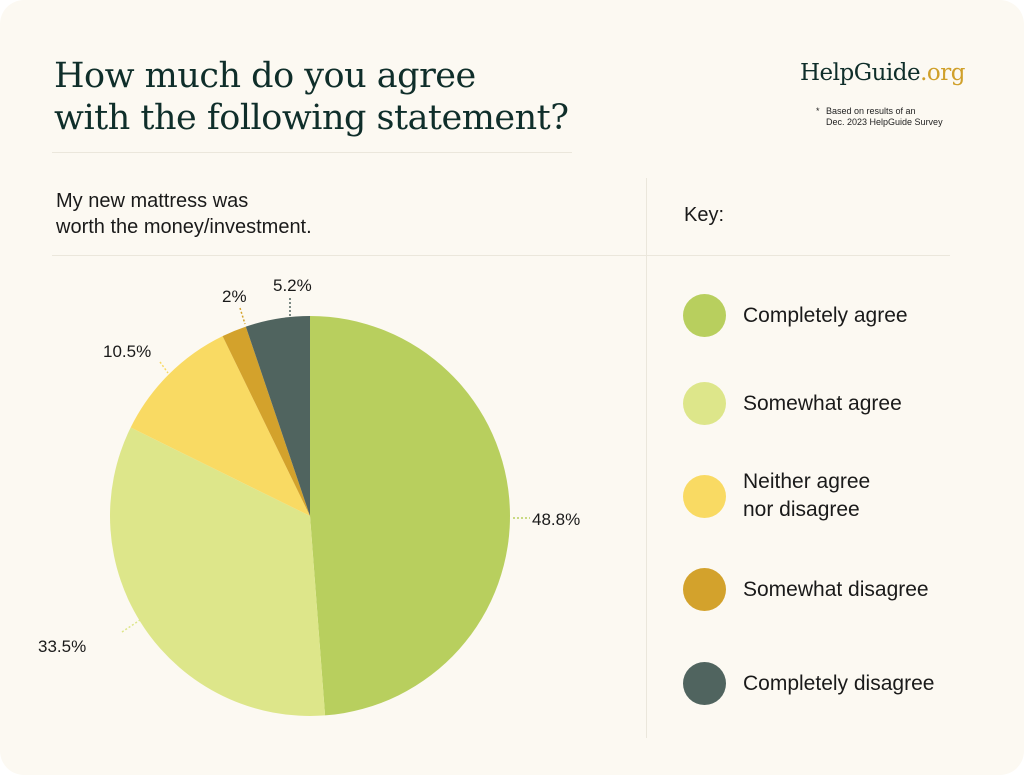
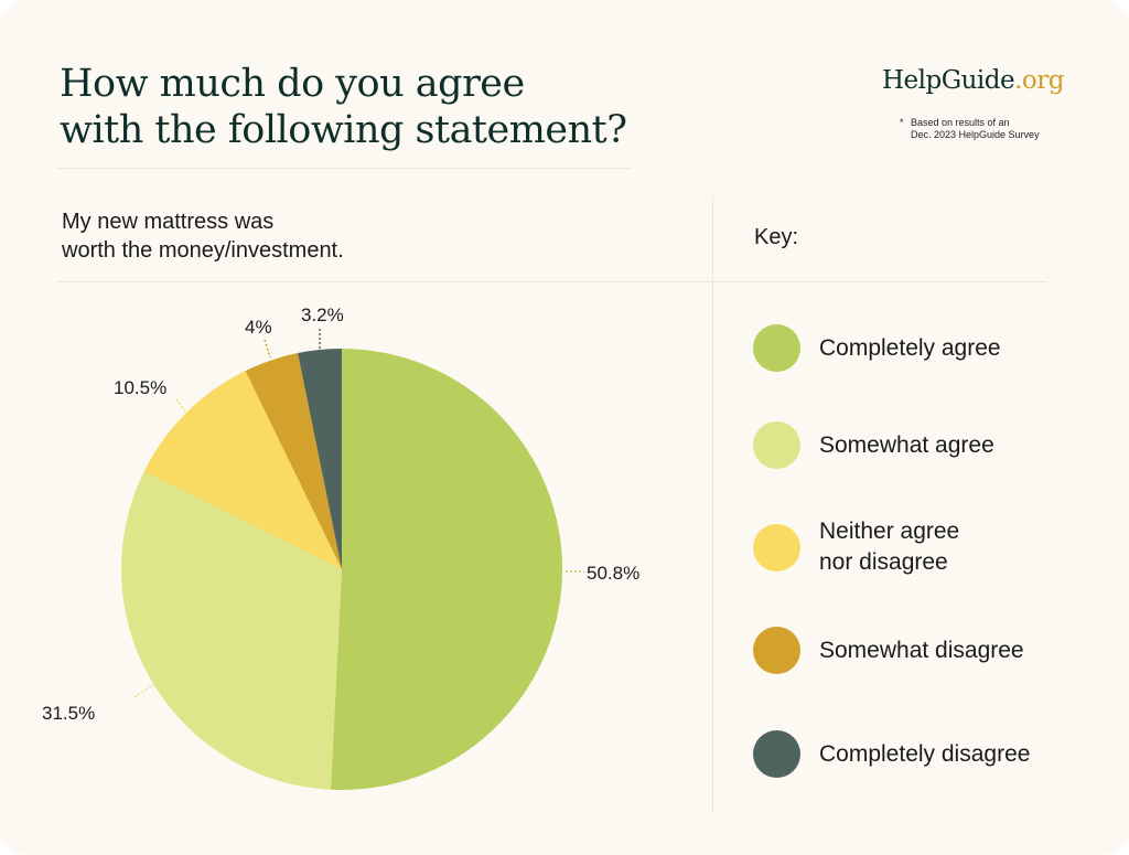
Completely agree: 48.8% -> 50.8%
Somewhat agree: 33.5% -> 31.5%
Somewhat disagree: 2% -> 4%
Completely disagree: 5.2% -> 3.2%
